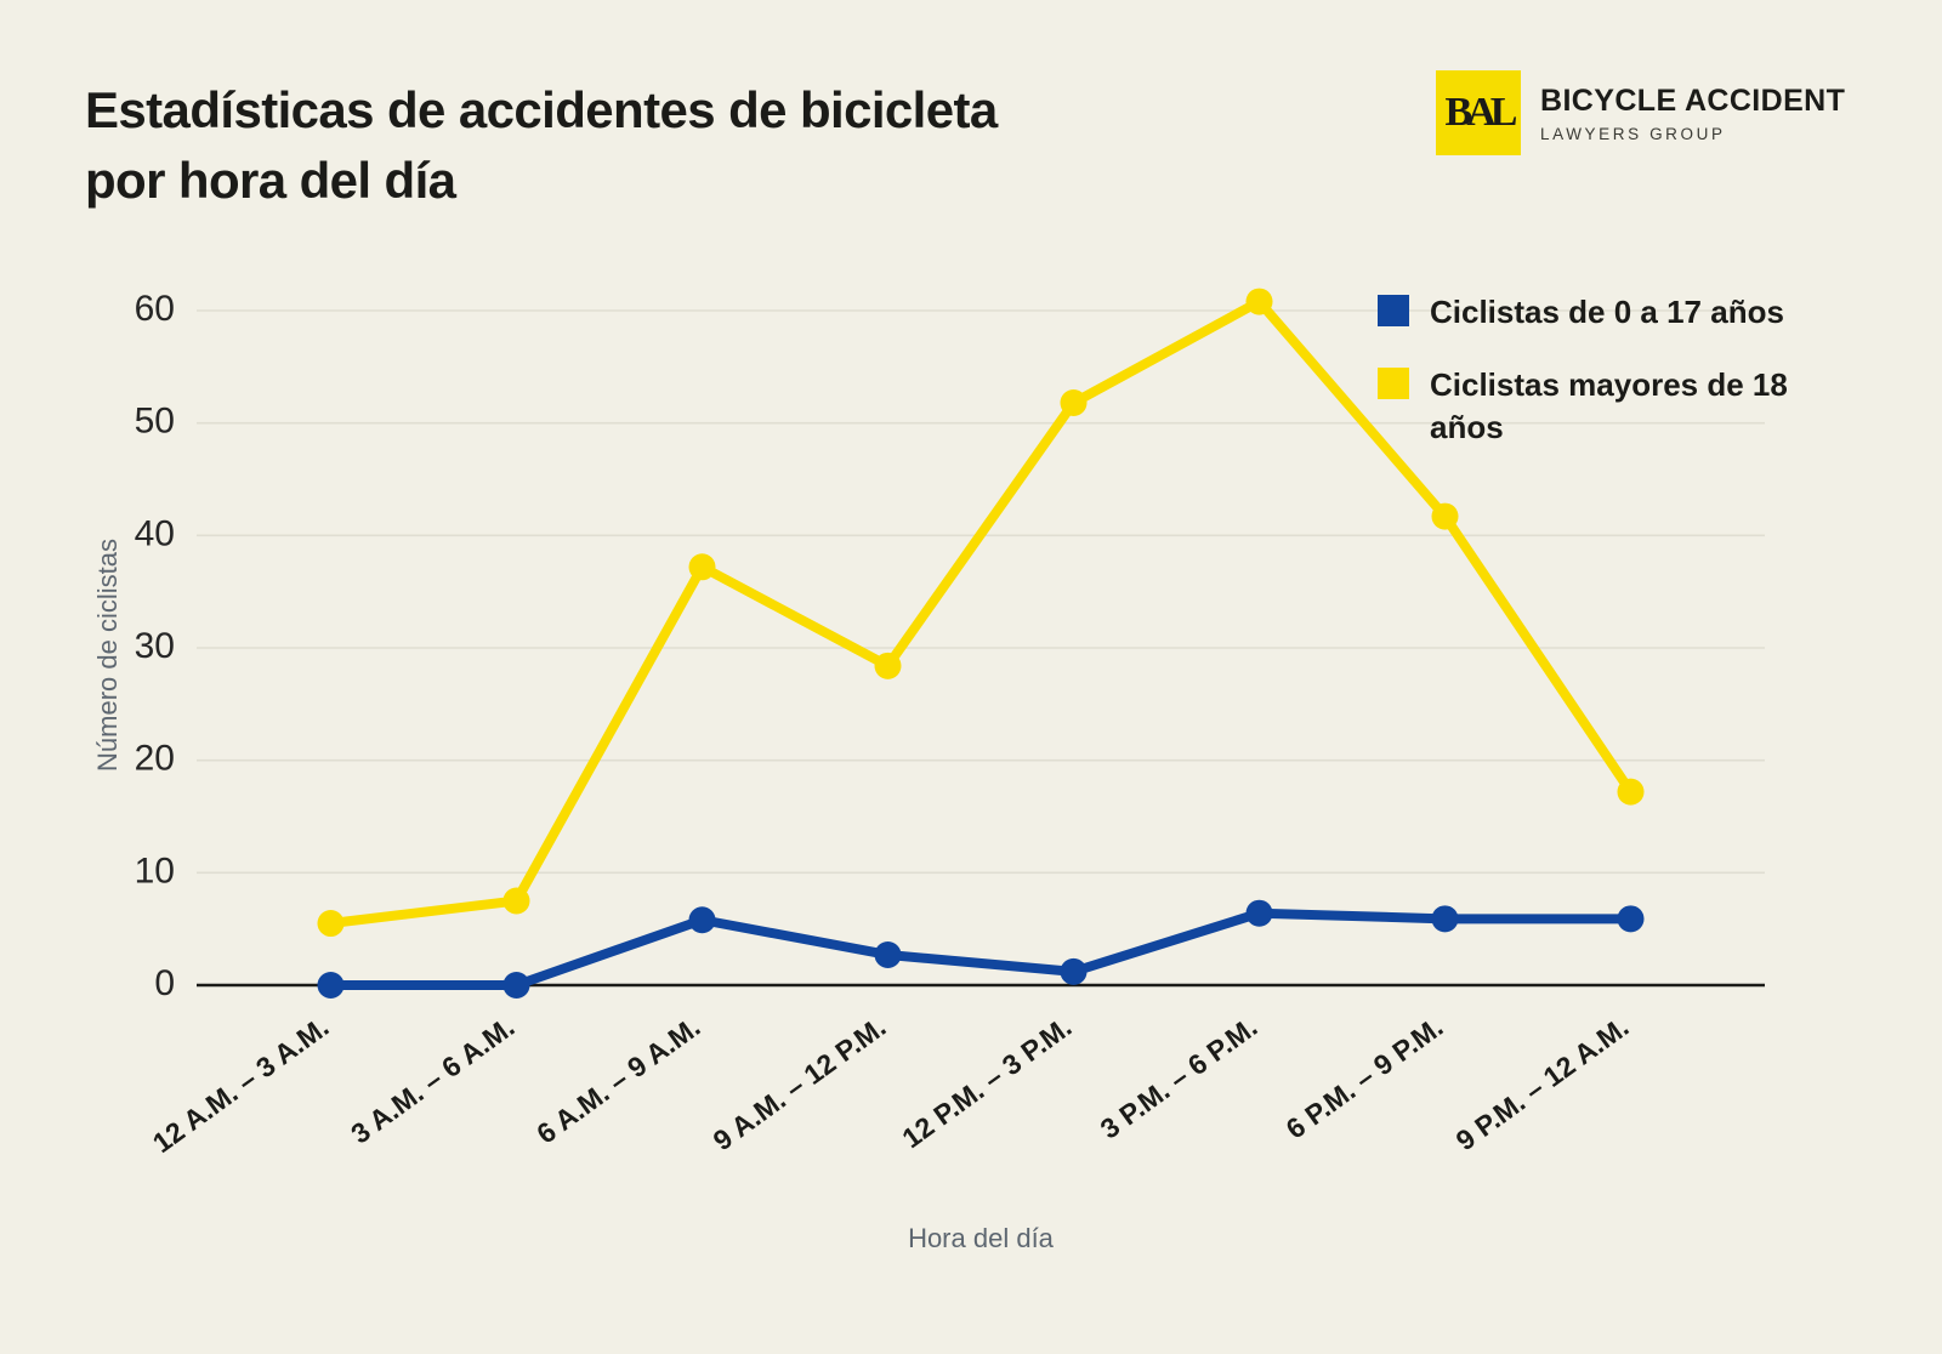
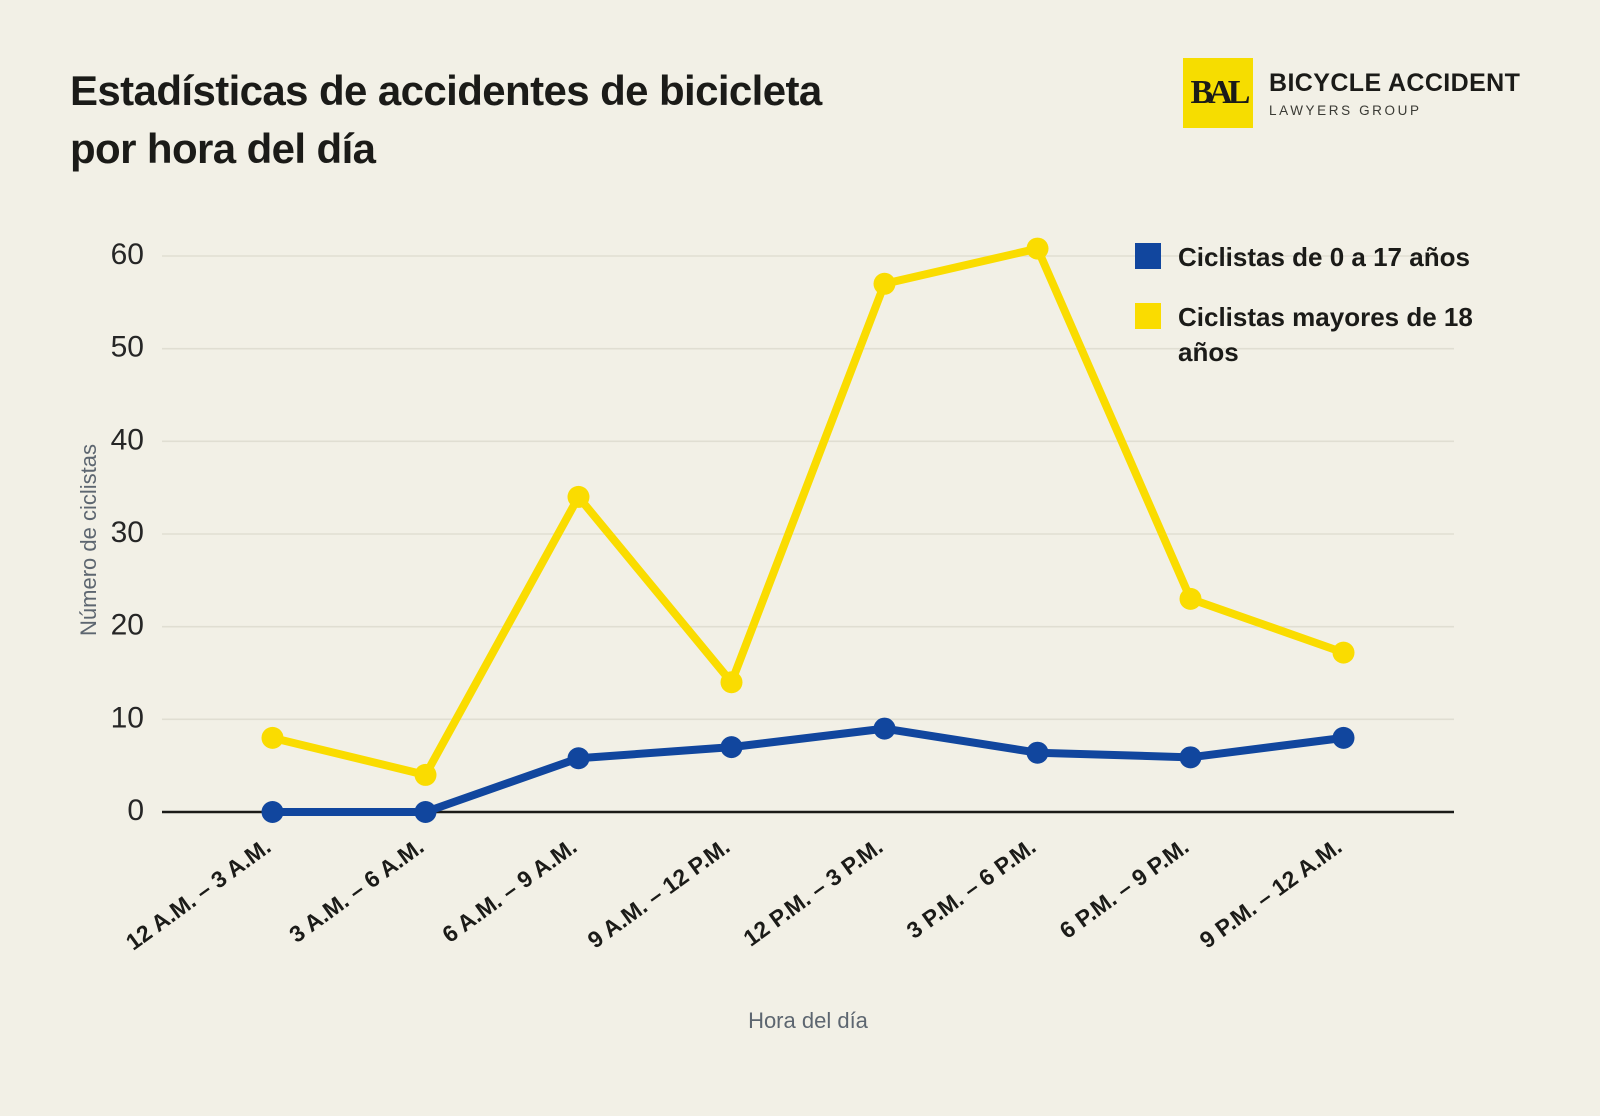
Ciclistas mayores de 18 años/12 A.M. – 3 A.M.: 6 -> 8
Ciclistas mayores de 18 años/3 A.M. – 6 A.M.: 8 -> 4
Ciclistas mayores de 18 años/6 A.M. – 9 A.M.: 37 -> 34
Ciclistas de 0 a 17 años/9 A.M. – 12 P.M.: 3 -> 7
Ciclistas mayores de 18 años/9 A.M. – 12 P.M.: 28 -> 14
Ciclistas de 0 a 17 años/12 P.M. – 3 P.M.: 1 -> 9
Ciclistas mayores de 18 años/12 P.M. – 3 P.M.: 52 -> 57
Ciclistas mayores de 18 años/6 P.M. – 9 P.M.: 42 -> 23
Ciclistas de 0 a 17 años/9 P.M. – 12 A.M.: 6 -> 8
